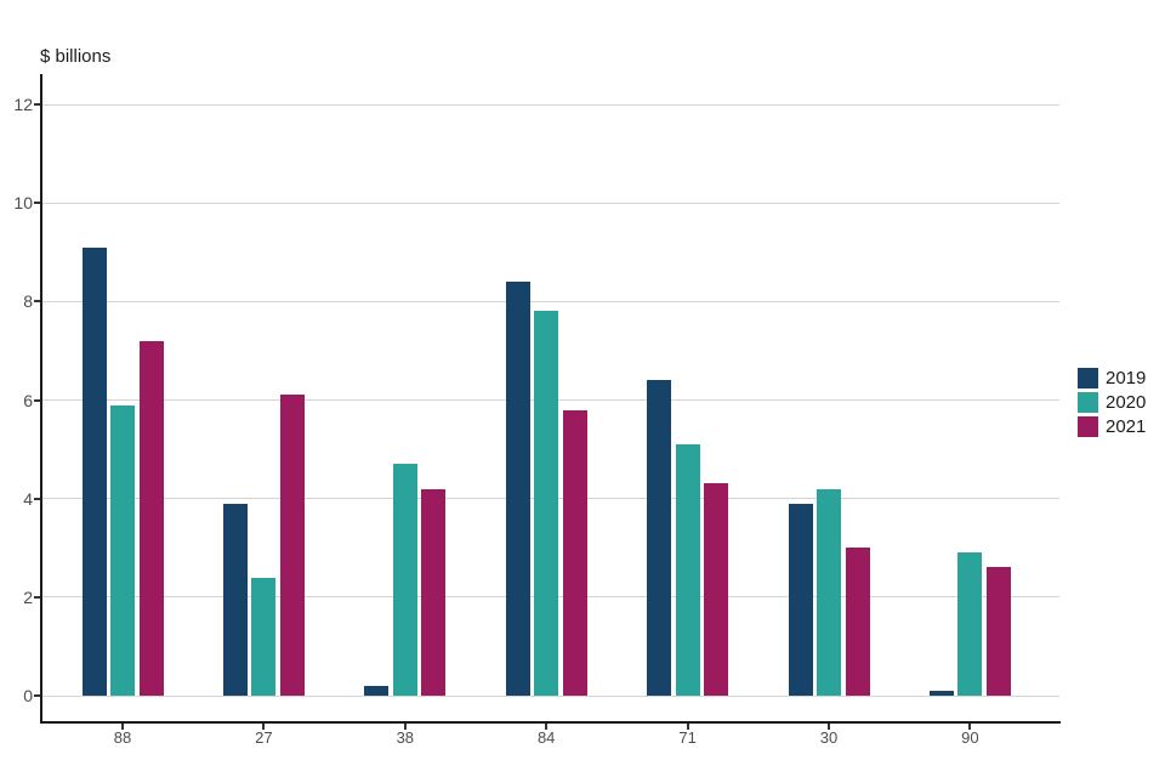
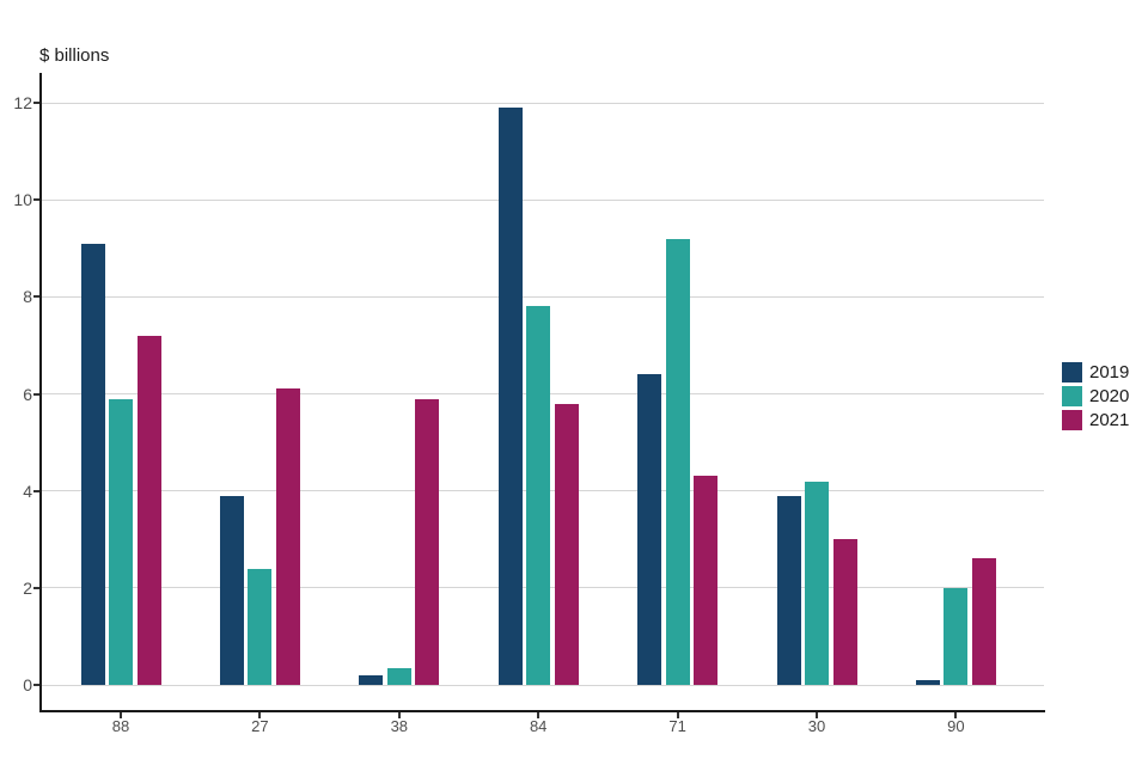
2020/38: 4.7 -> 0.3
2021/38: 4.2 -> 5.9
2019/84: 8.4 -> 11.9
2020/71: 5.1 -> 9.2
2020/90: 2.9 -> 2.0
